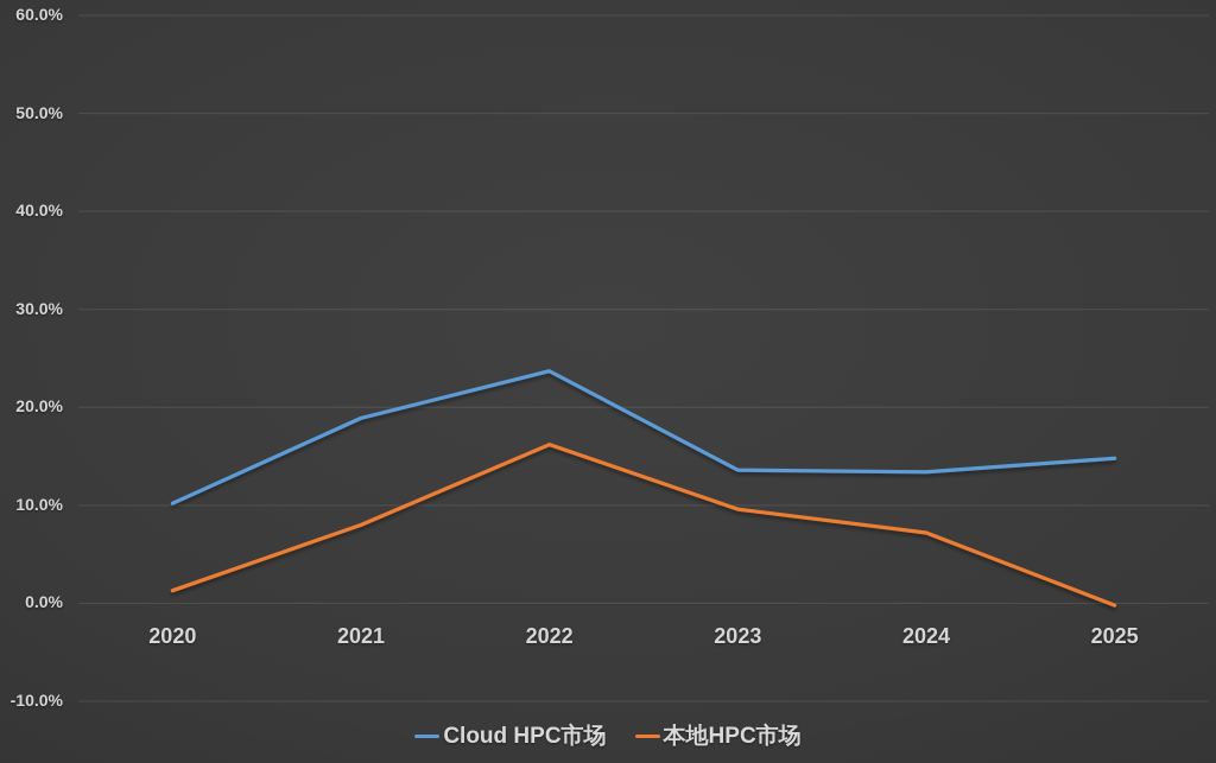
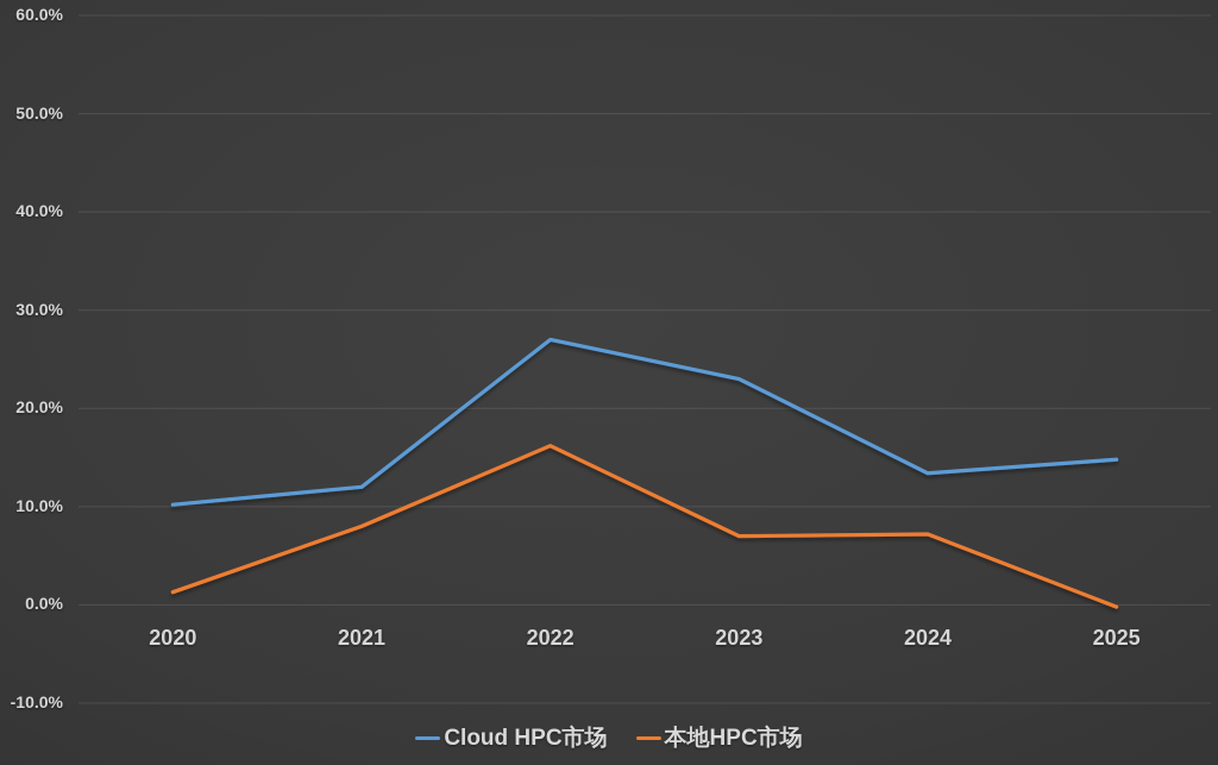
Cloud HPC市场/2021: 19% -> 12%
Cloud HPC市场/2022: 24% -> 27%
Cloud HPC市场/2023: 14% -> 23%
本地HPC市场/2023: 10% -> 7%
